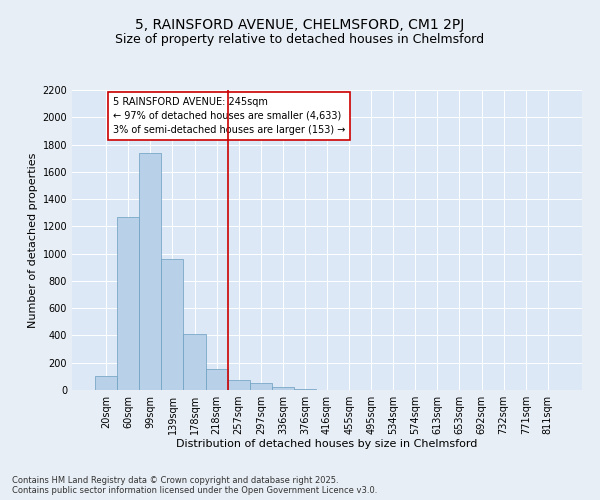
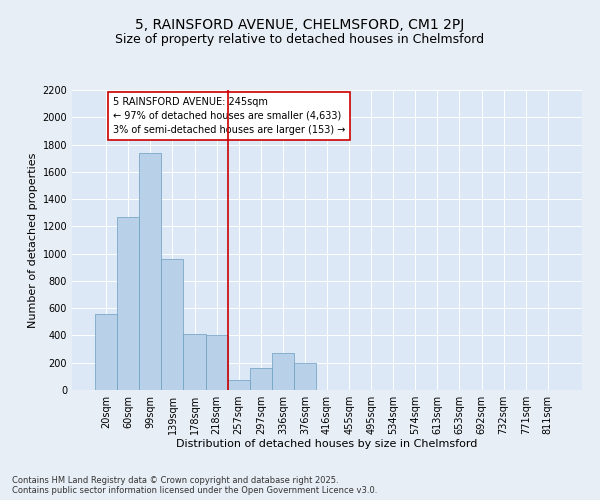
20sqm: 100 -> 560
218sqm: 160 -> 400
297sqm: 50 -> 160
336sqm: 20 -> 270
376sqm: 10 -> 200
